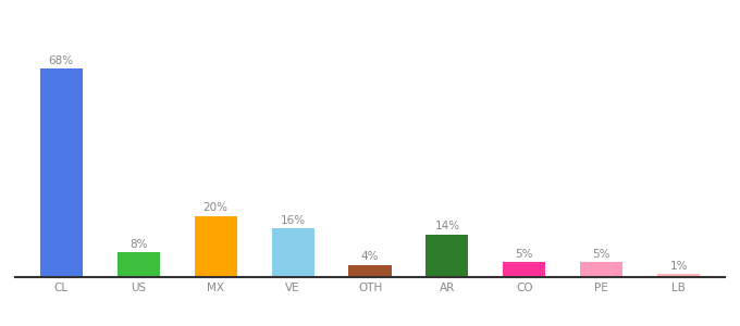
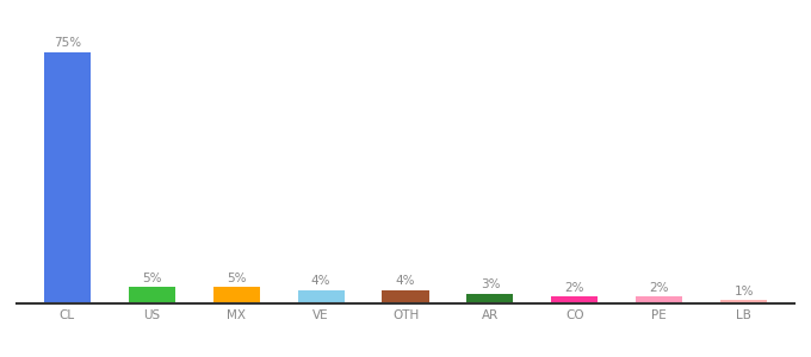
CL: 68% -> 75%
US: 8% -> 5%
MX: 20% -> 5%
VE: 16% -> 4%
AR: 14% -> 3%
CO: 5% -> 2%
PE: 5% -> 2%
